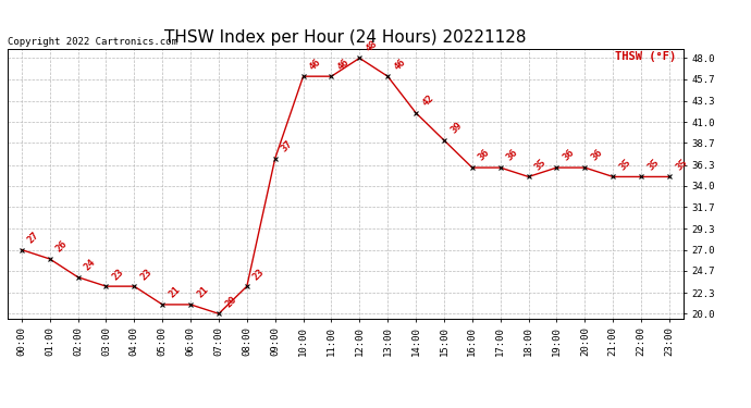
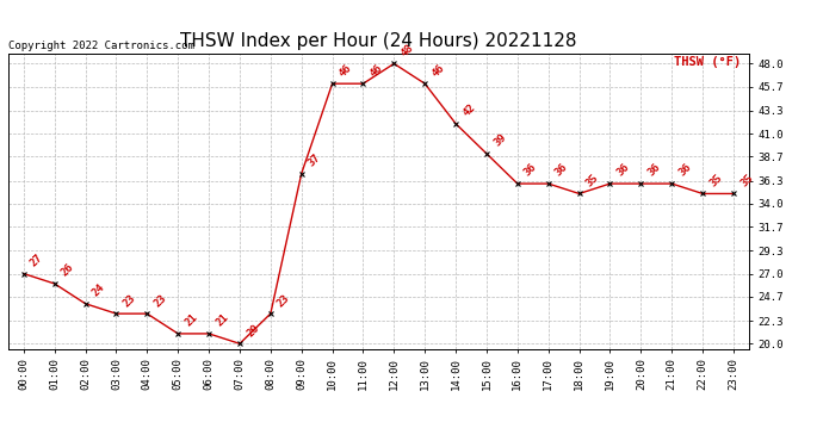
21:00: 35 -> 36
